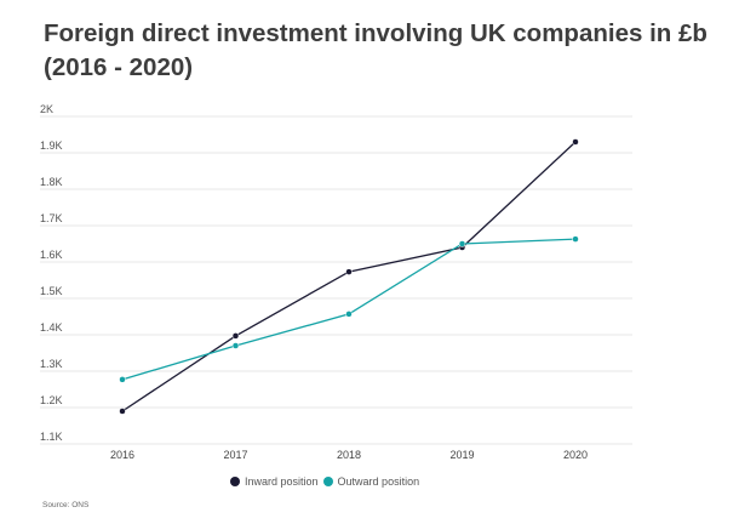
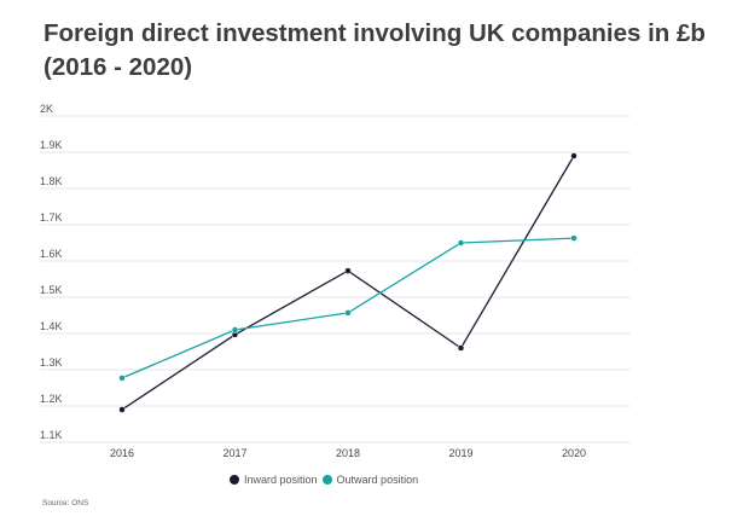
Outward position/2017: 1.37K -> 1.41K
Inward position/2019: 1.64K -> 1.36K
Inward position/2020: 1.93K -> 1.89K
